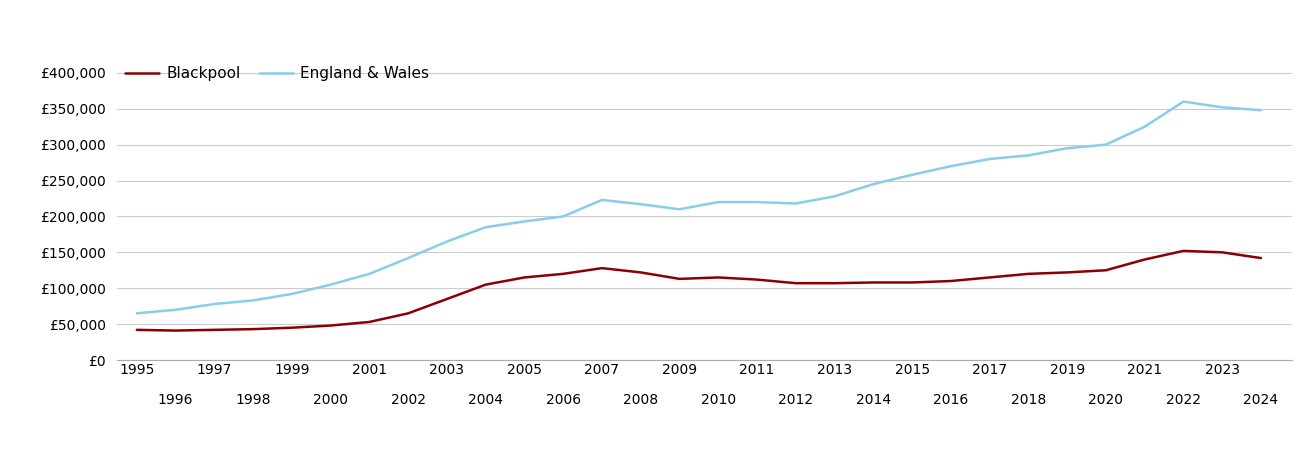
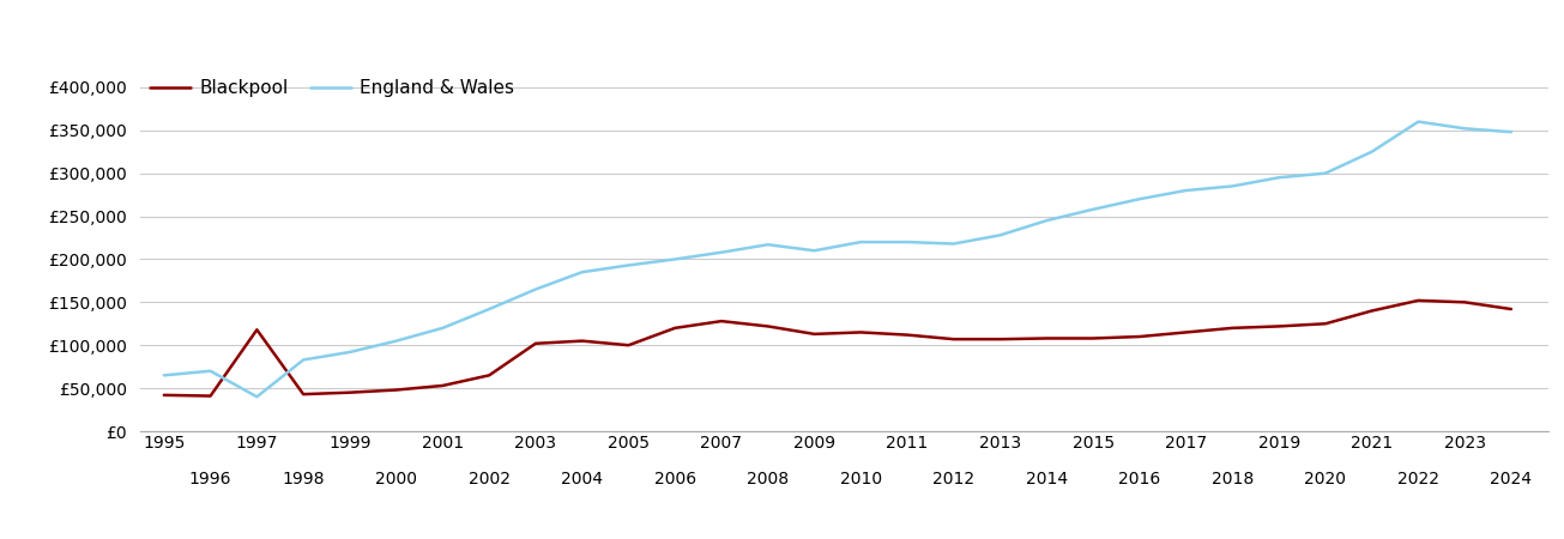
Blackpool/1997: £42,000 -> £118,000
England & Wales/1997: £78,000 -> £40,000
Blackpool/2003: £85,000 -> £102,000
Blackpool/2005: £115,000 -> £100,000
England & Wales/2007: £223,000 -> £208,000
